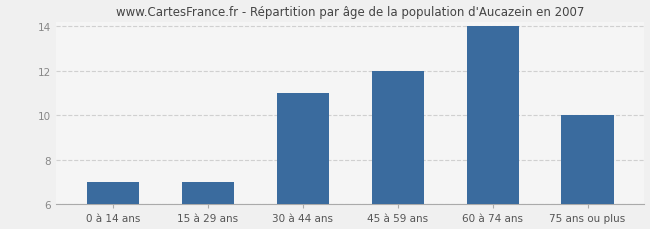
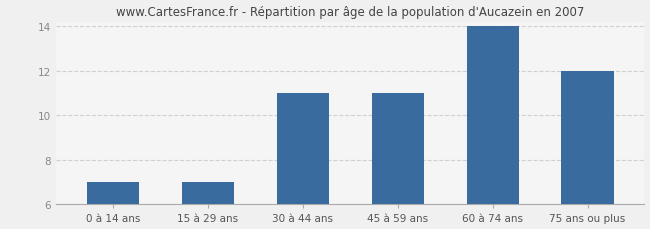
45 à 59 ans: 12 -> 11
75 ans ou plus: 10 -> 12
